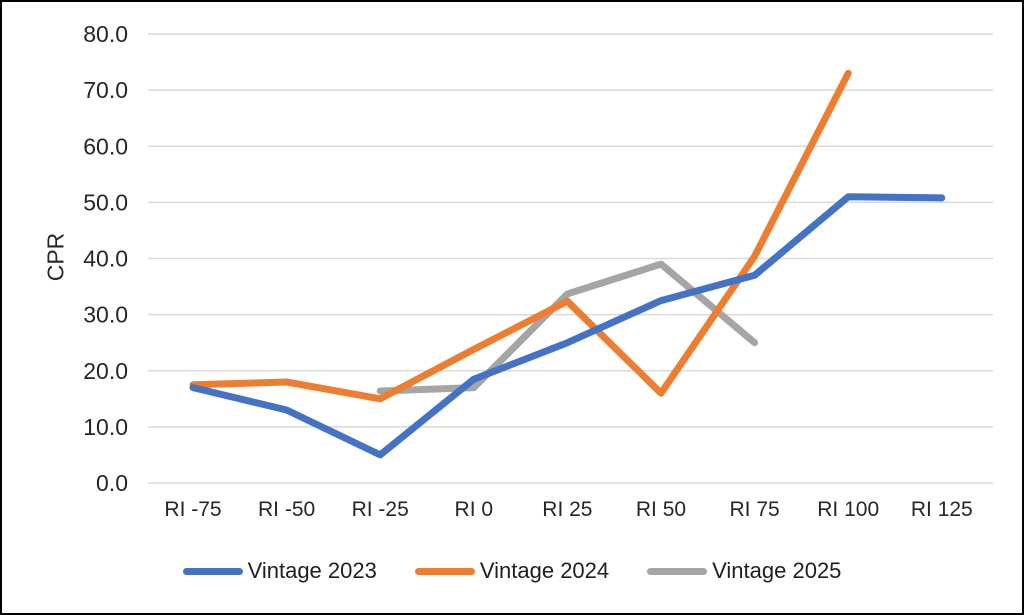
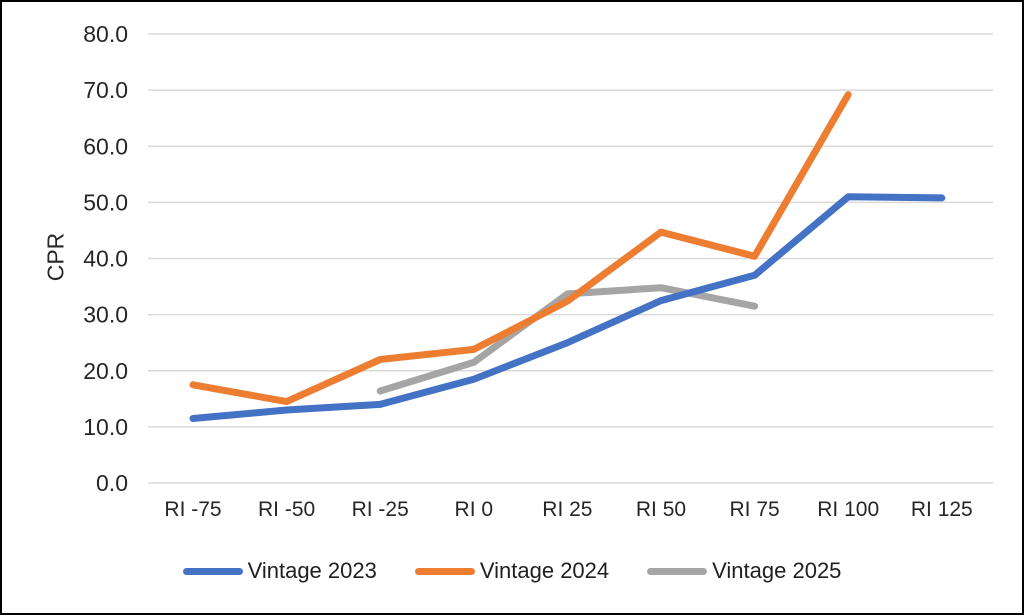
Vintage 2023/RI -75: 17 -> 12
Vintage 2024/RI -50: 18 -> 14
Vintage 2023/RI -25: 5 -> 14
Vintage 2024/RI -25: 15 -> 22
Vintage 2025/RI 0: 17 -> 22
Vintage 2024/RI 50: 16 -> 45
Vintage 2025/RI 50: 39 -> 35
Vintage 2025/RI 75: 25 -> 32
Vintage 2024/RI 100: 73 -> 69
